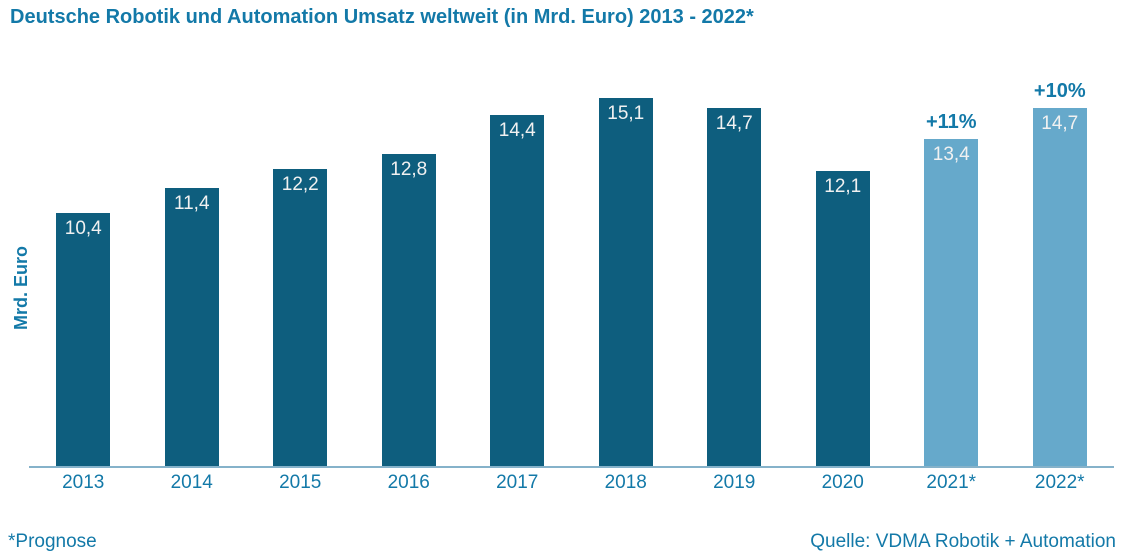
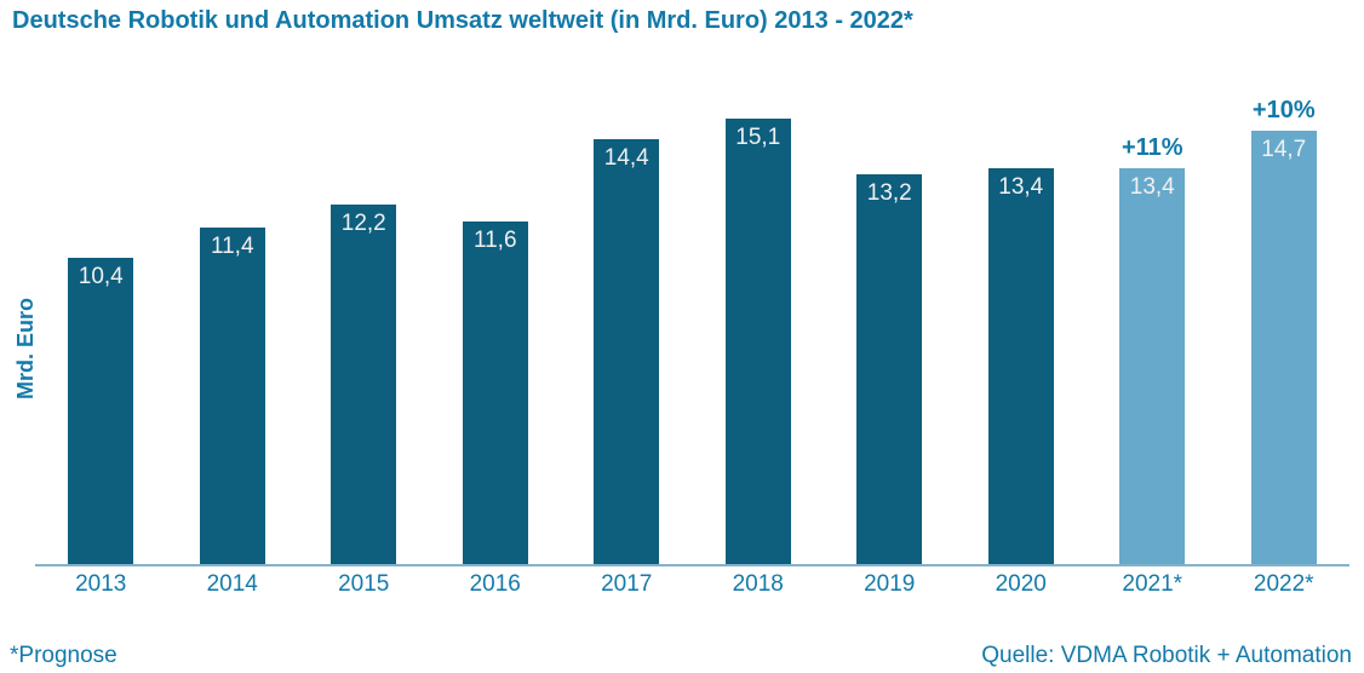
2016: 12,8 -> 11,6
2019: 14,7 -> 13,2
2020: 12,1 -> 13,4
